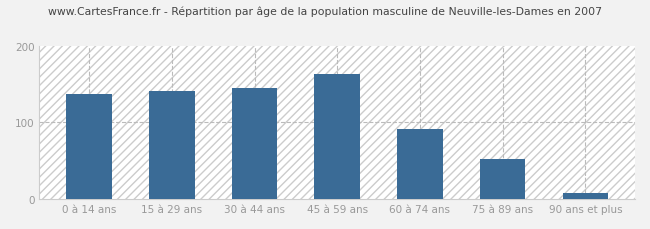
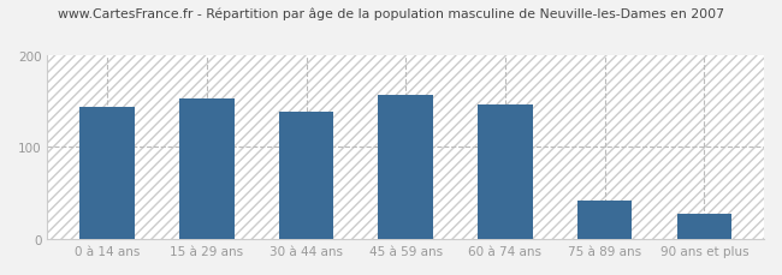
0 à 14 ans: 137 -> 144
15 à 29 ans: 141 -> 152
30 à 44 ans: 145 -> 138
45 à 59 ans: 163 -> 156
60 à 74 ans: 91 -> 146
75 à 89 ans: 52 -> 42
90 ans et plus: 8 -> 28
